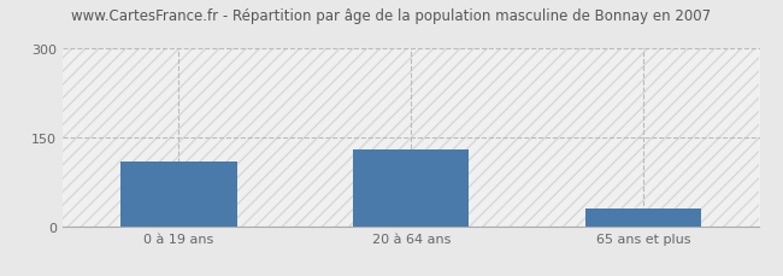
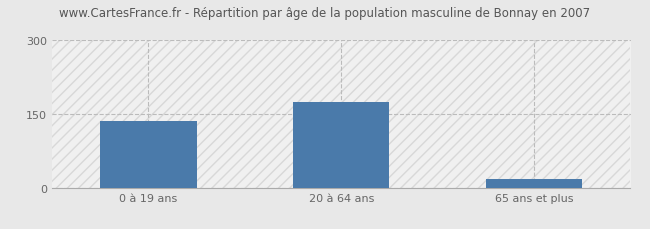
0 à 19 ans: 110 -> 135
20 à 64 ans: 130 -> 175
65 ans et plus: 30 -> 18
